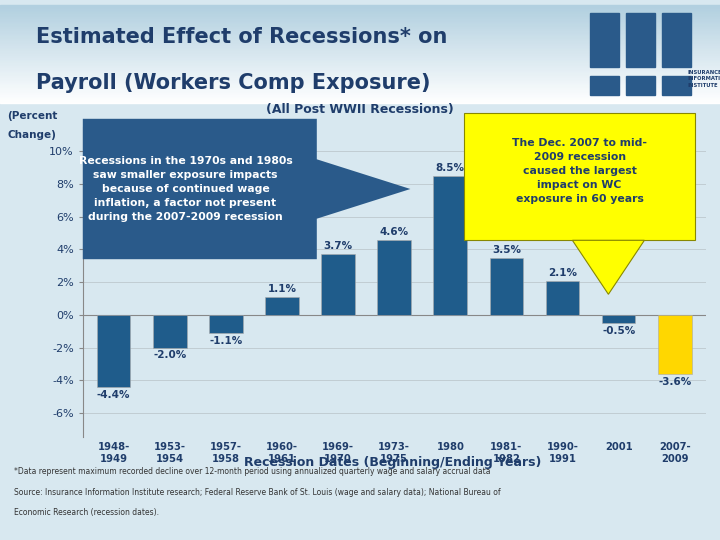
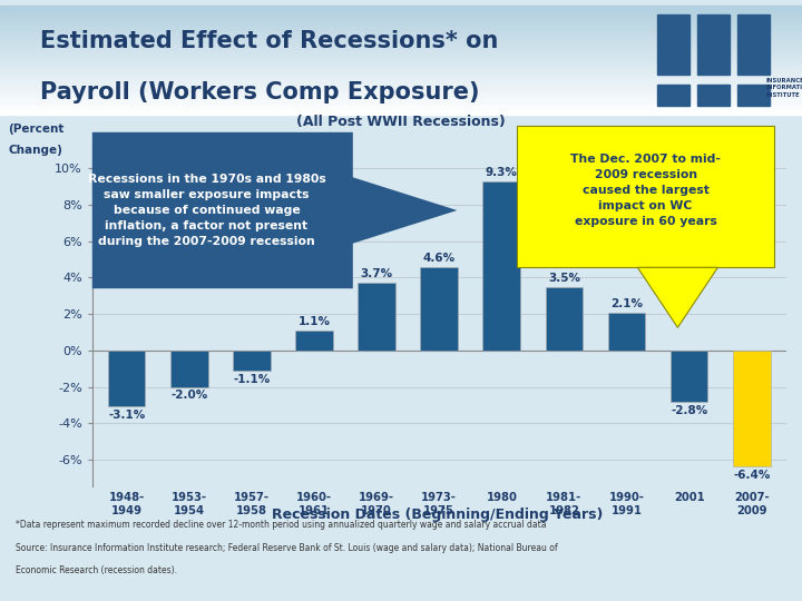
1948- 1949: -4.4% -> -3.1%
1980: 8.5% -> 9.3%
2001: -0.5% -> -2.8%
2007- 2009: -3.6% -> -6.4%
